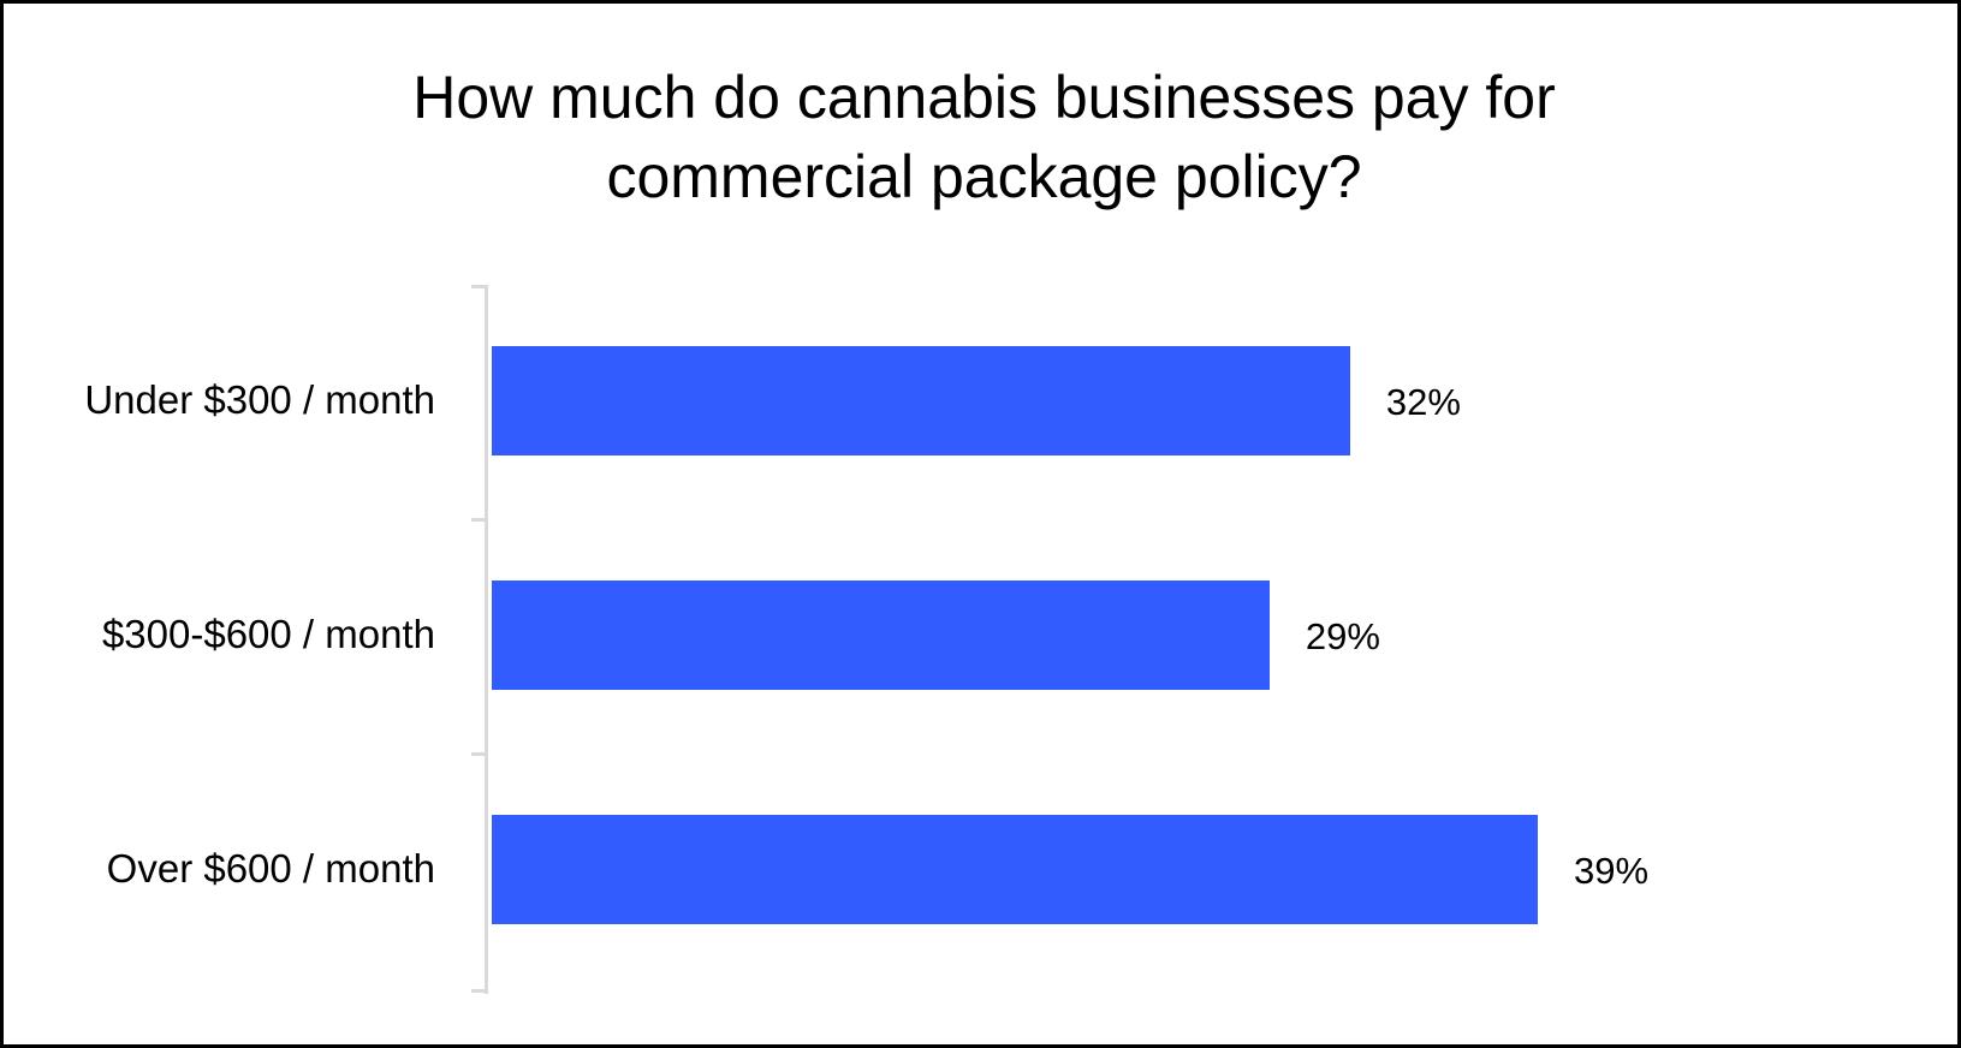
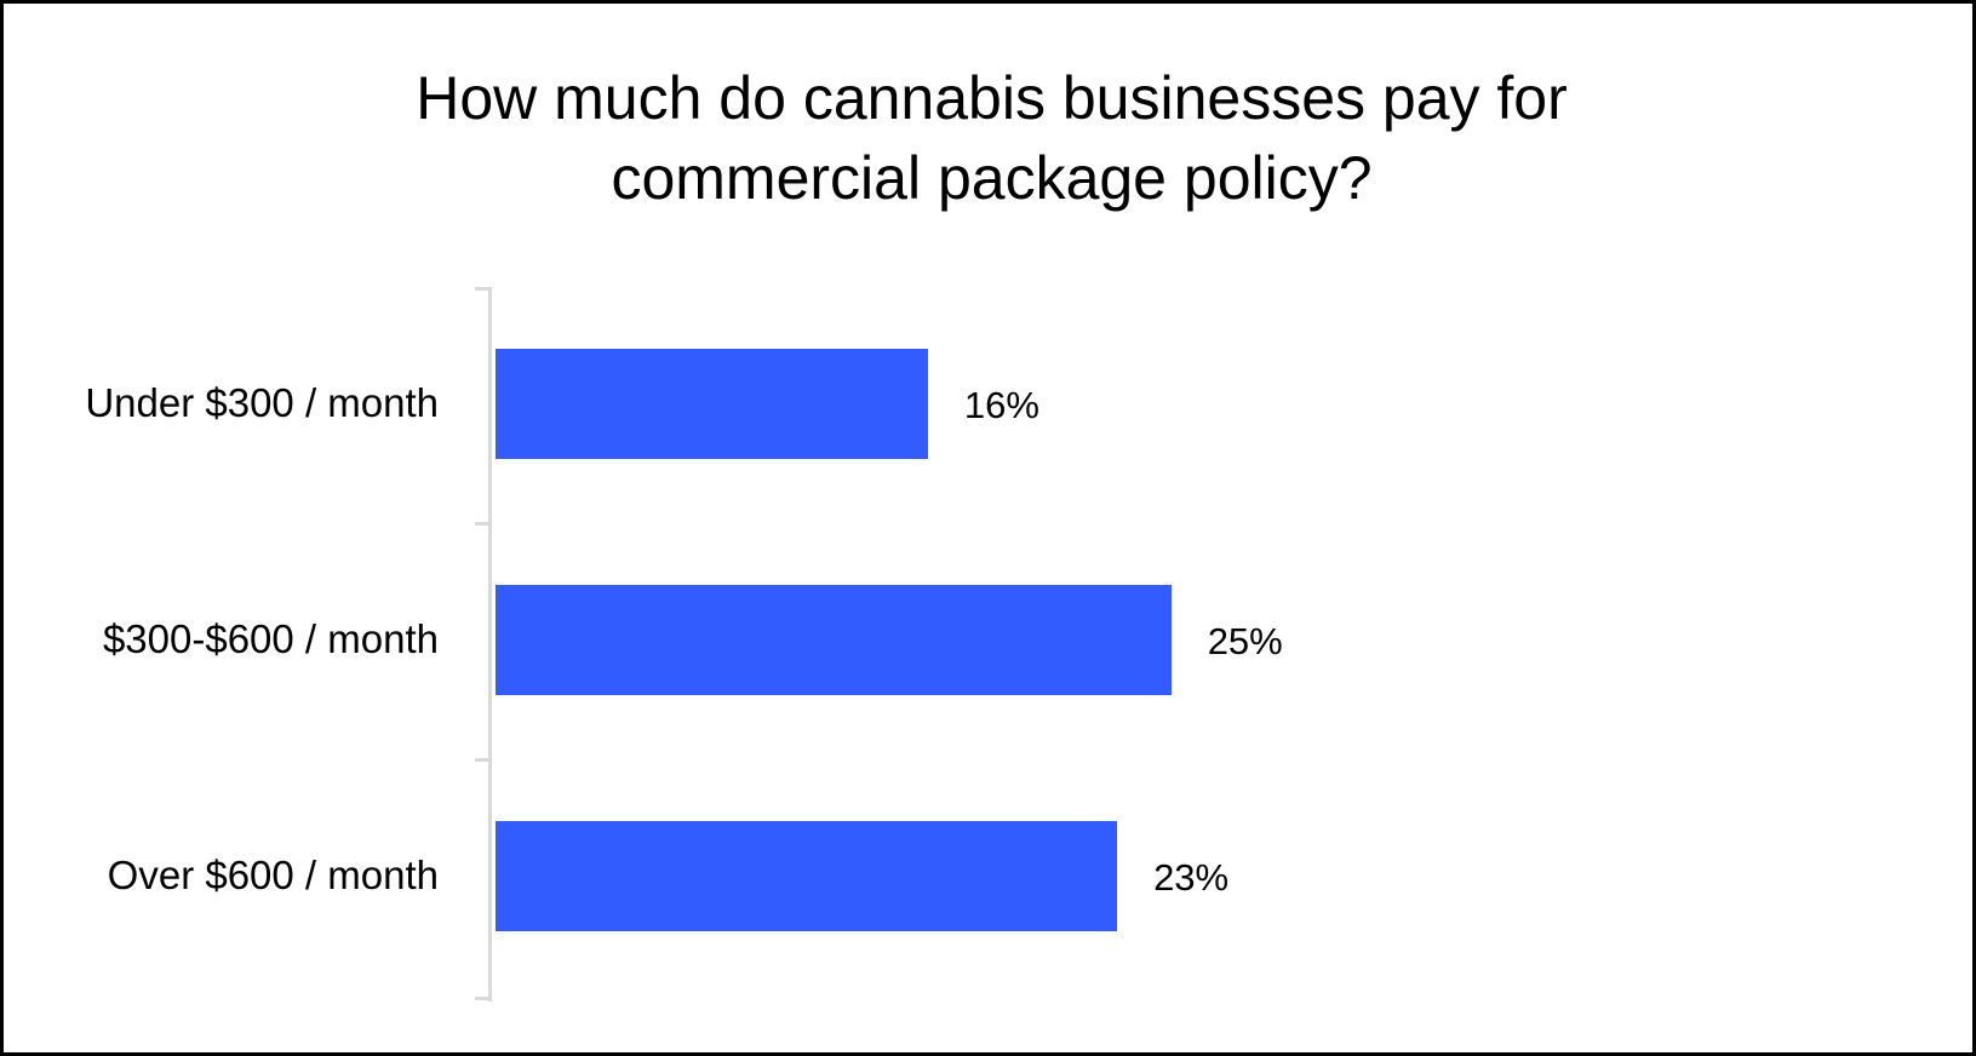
Under $300 / month: 32% -> 16%
$300-$600 / month: 29% -> 25%
Over $600 / month: 39% -> 23%
